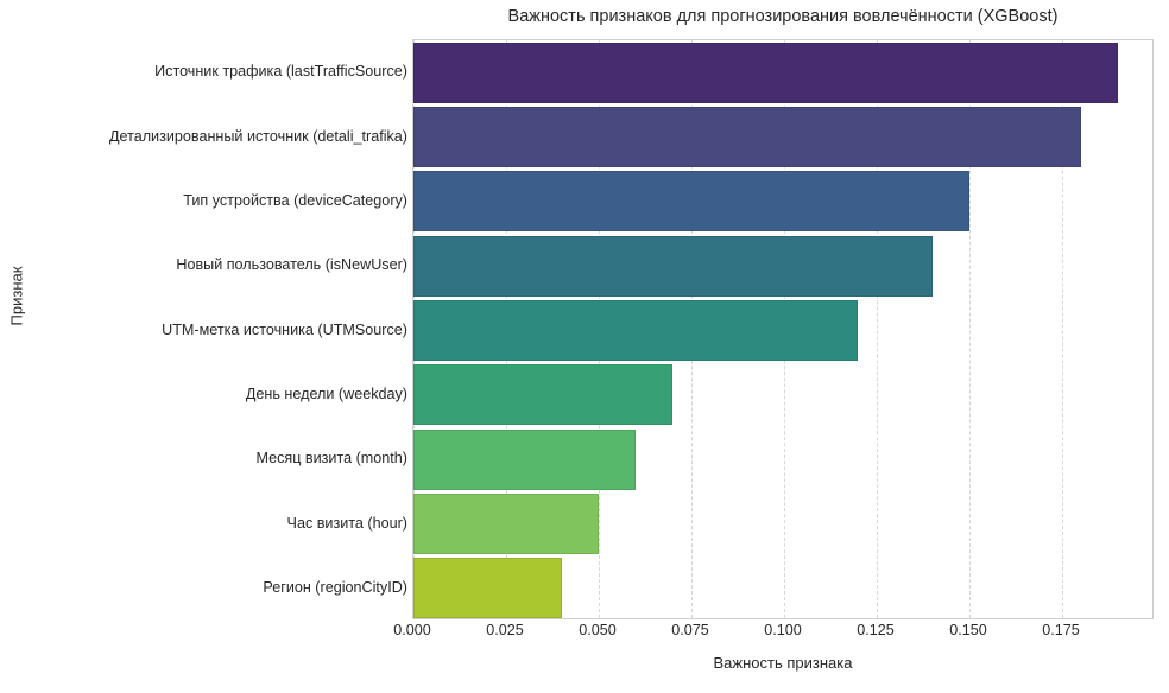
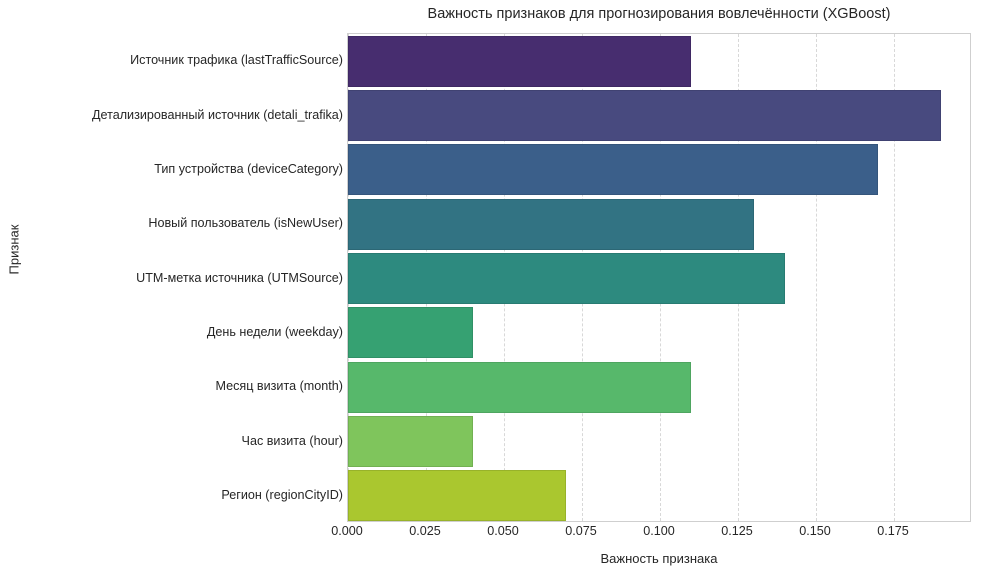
Источник трафика (lastTrafficSource): 0.19 -> 0.11
Детализированный источник (detali_trafika): 0.18 -> 0.19
Тип устройства (deviceCategory): 0.15 -> 0.17
Новый пользователь (isNewUser): 0.14 -> 0.13
UTM-метка источника (UTMSource): 0.12 -> 0.14
День недели (weekday): 0.07 -> 0.04
Месяц визита (month): 0.06 -> 0.11
Час визита (hour): 0.05 -> 0.04
Регион (regionCityID): 0.04 -> 0.07
